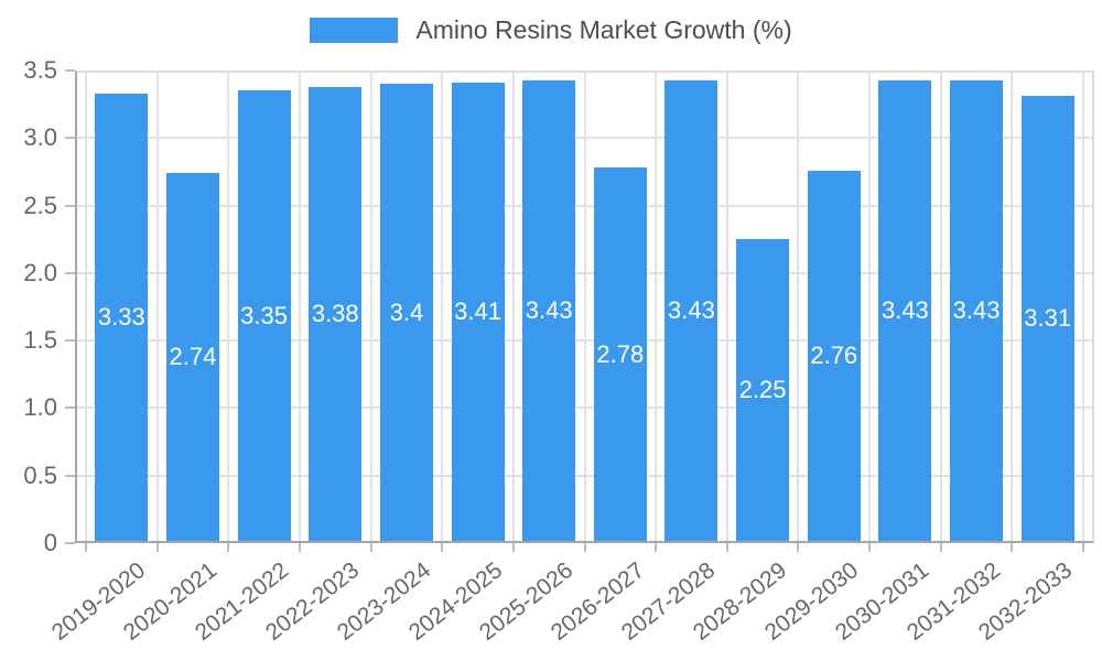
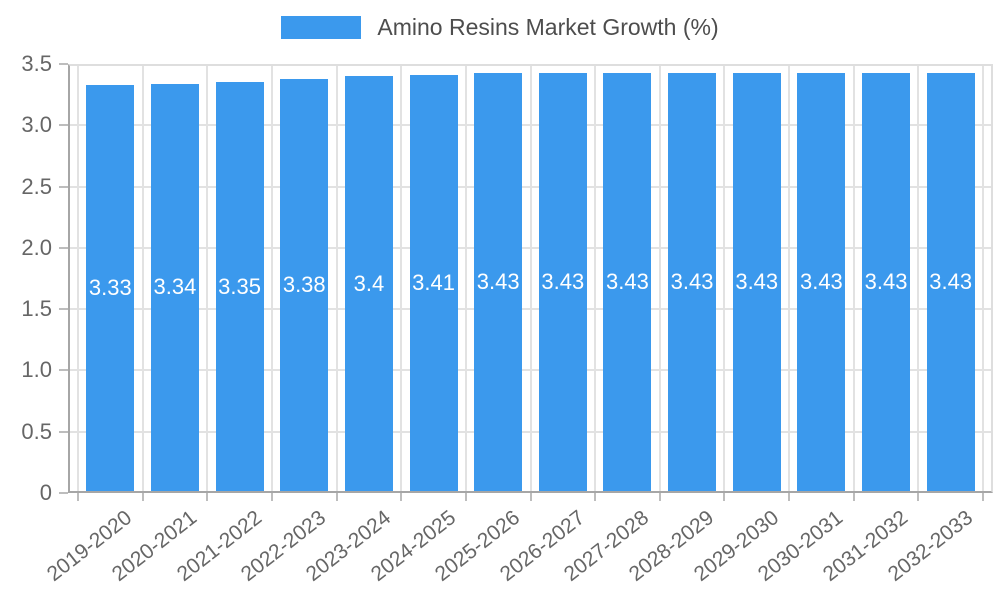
2020-2021: 2.74 -> 3.34
2026-2027: 2.78 -> 3.43
2028-2029: 2.25 -> 3.43
2029-2030: 2.76 -> 3.43
2032-2033: 3.31 -> 3.43
